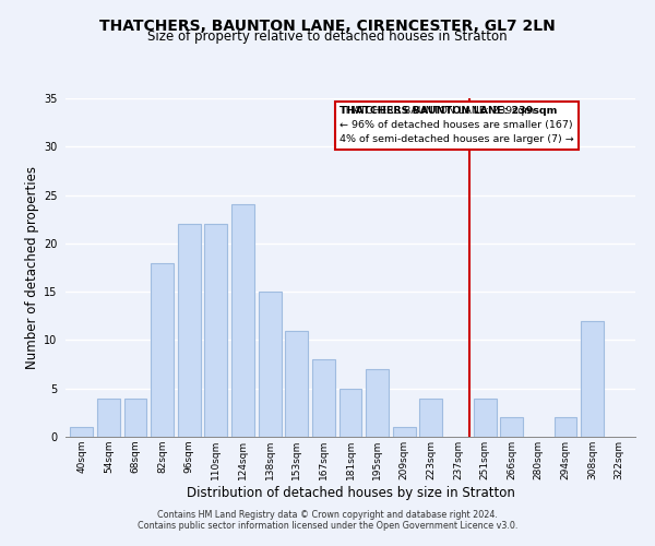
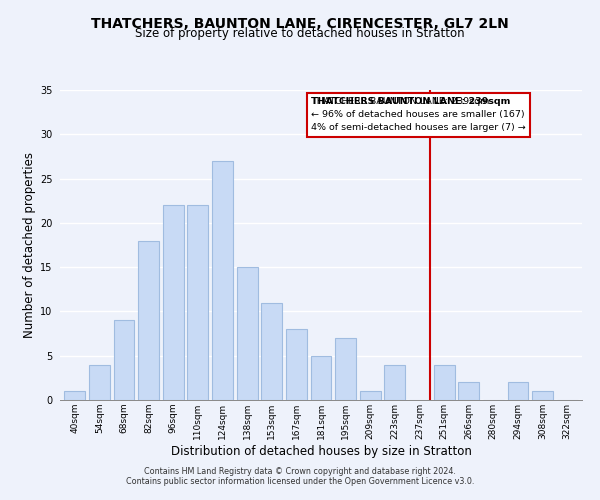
68sqm: 4 -> 9
124sqm: 24 -> 27
308sqm: 12 -> 1
